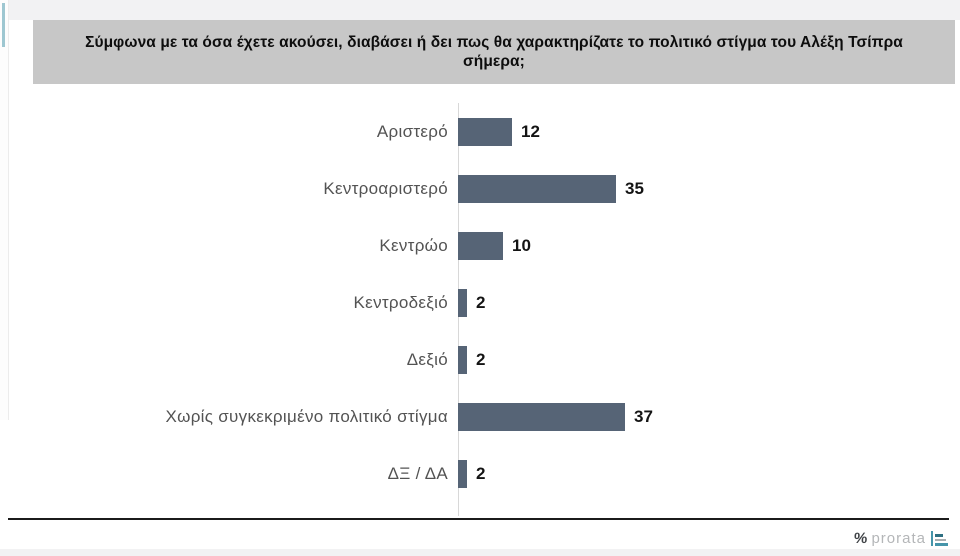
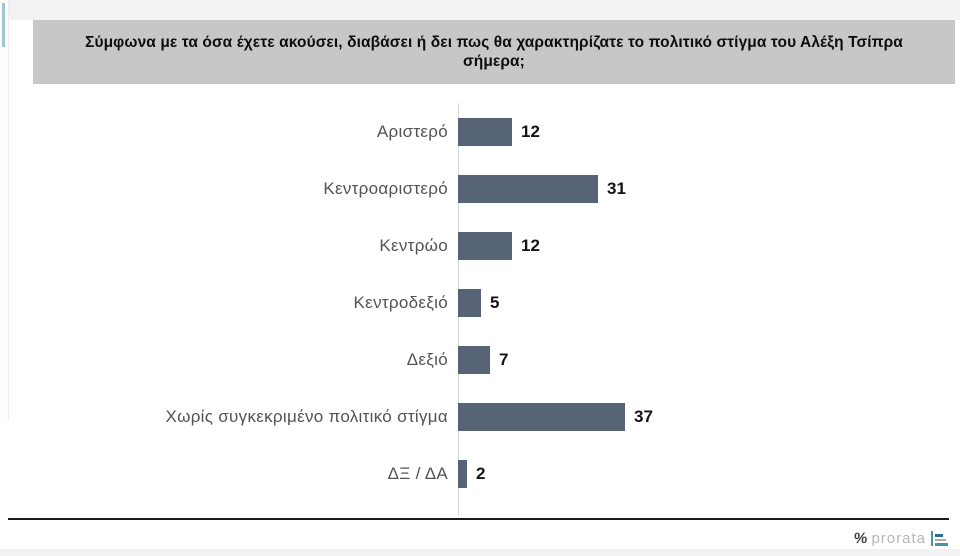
Κεντροαριστερό: 35 -> 31
Κεντρώο: 10 -> 12
Κεντροδεξιό: 2 -> 5
Δεξιό: 2 -> 7
